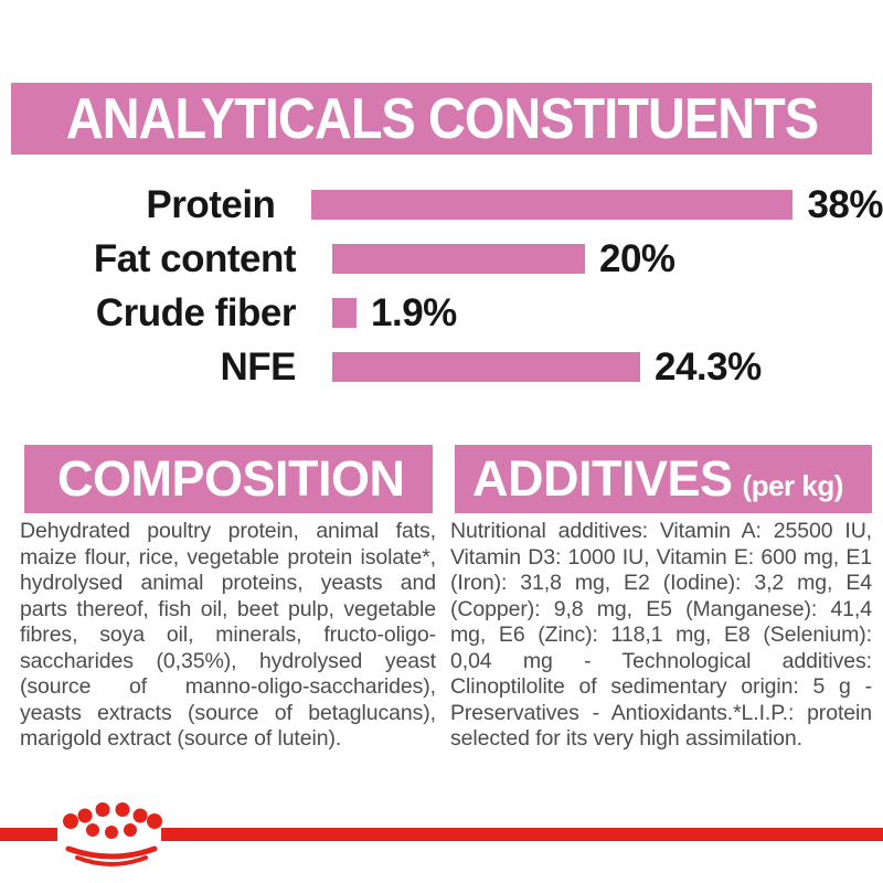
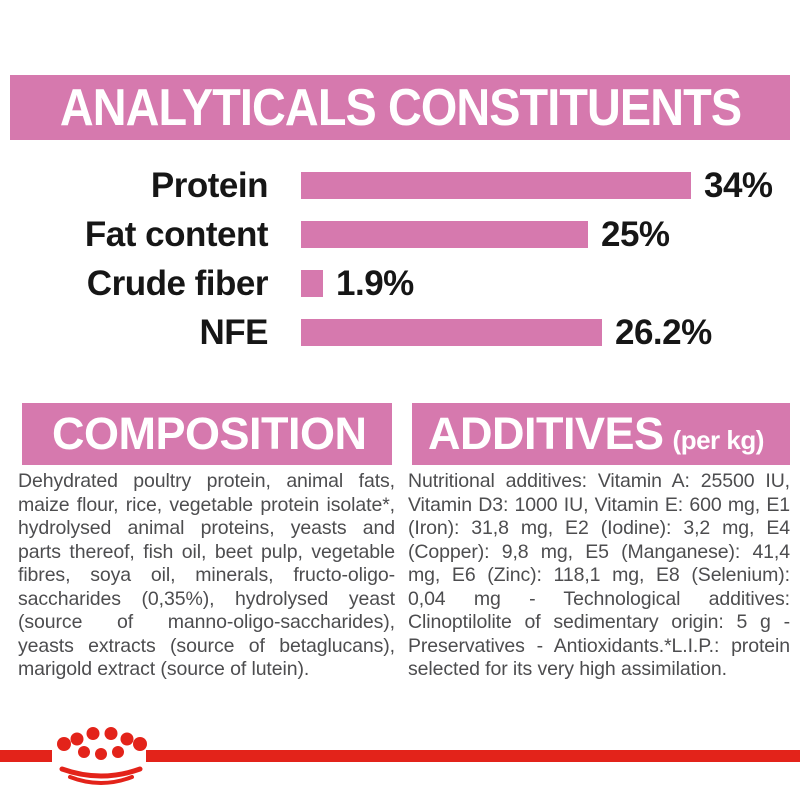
Protein: 38% -> 34%
Fat content: 20% -> 25%
NFE: 24.3% -> 26.2%
